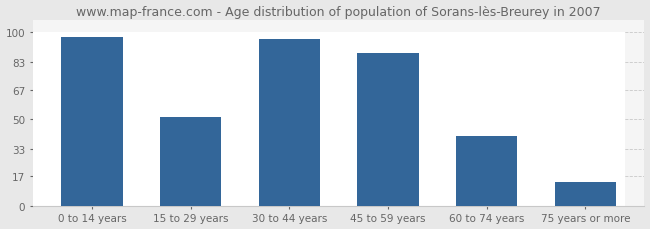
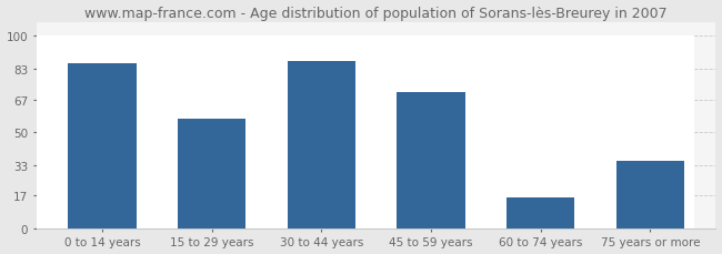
0 to 14 years: 97 -> 86
15 to 29 years: 51 -> 57
30 to 44 years: 96 -> 87
45 to 59 years: 88 -> 71
60 to 74 years: 40 -> 16
75 years or more: 14 -> 35
